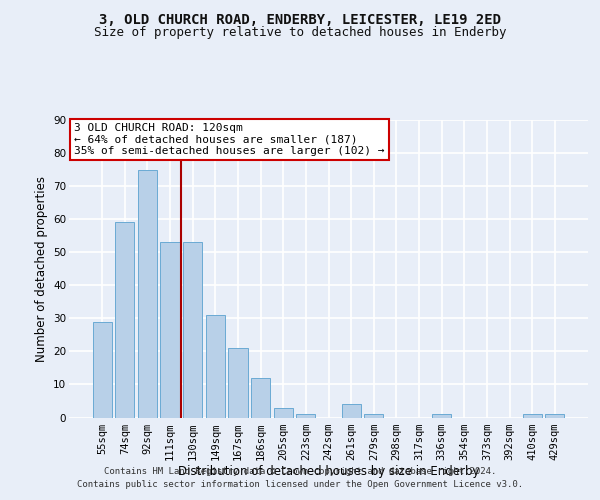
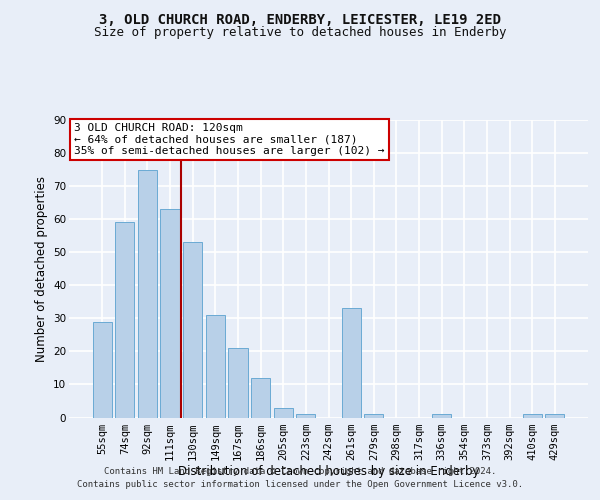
111sqm: 53 -> 63
261sqm: 4 -> 33
